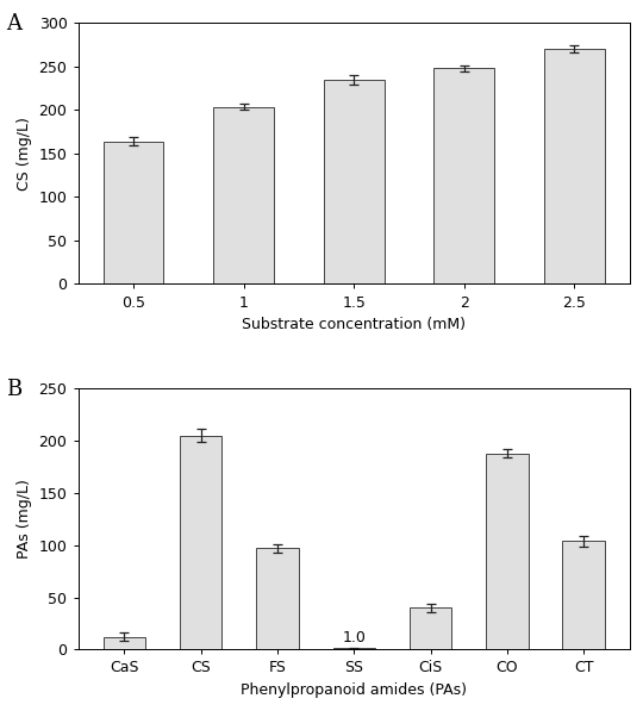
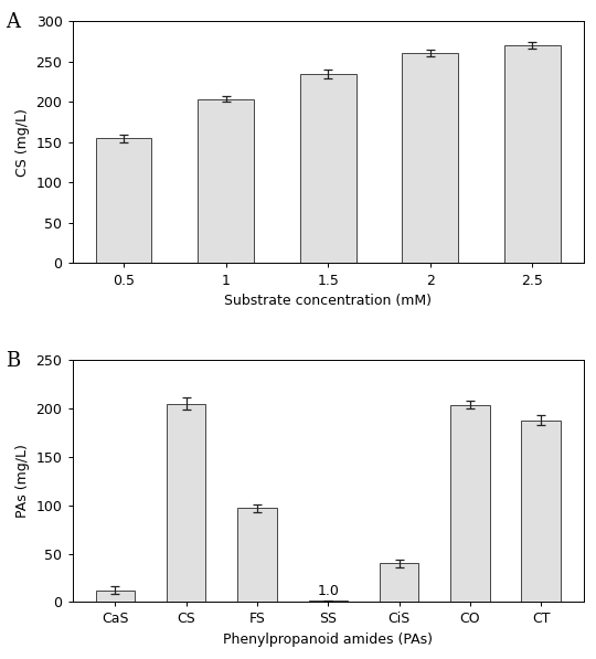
0.5: 164 -> 155
2: 248 -> 261
CO: 188 -> 204
CT: 104 -> 188
